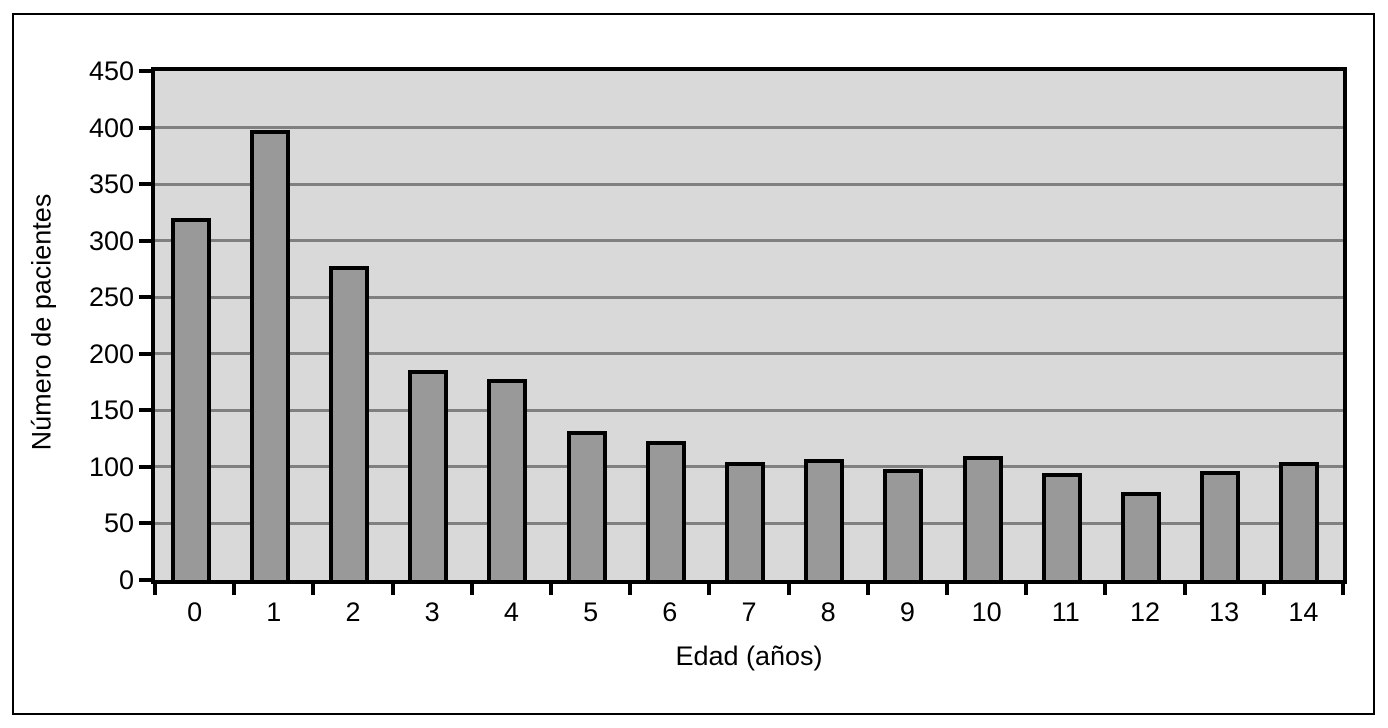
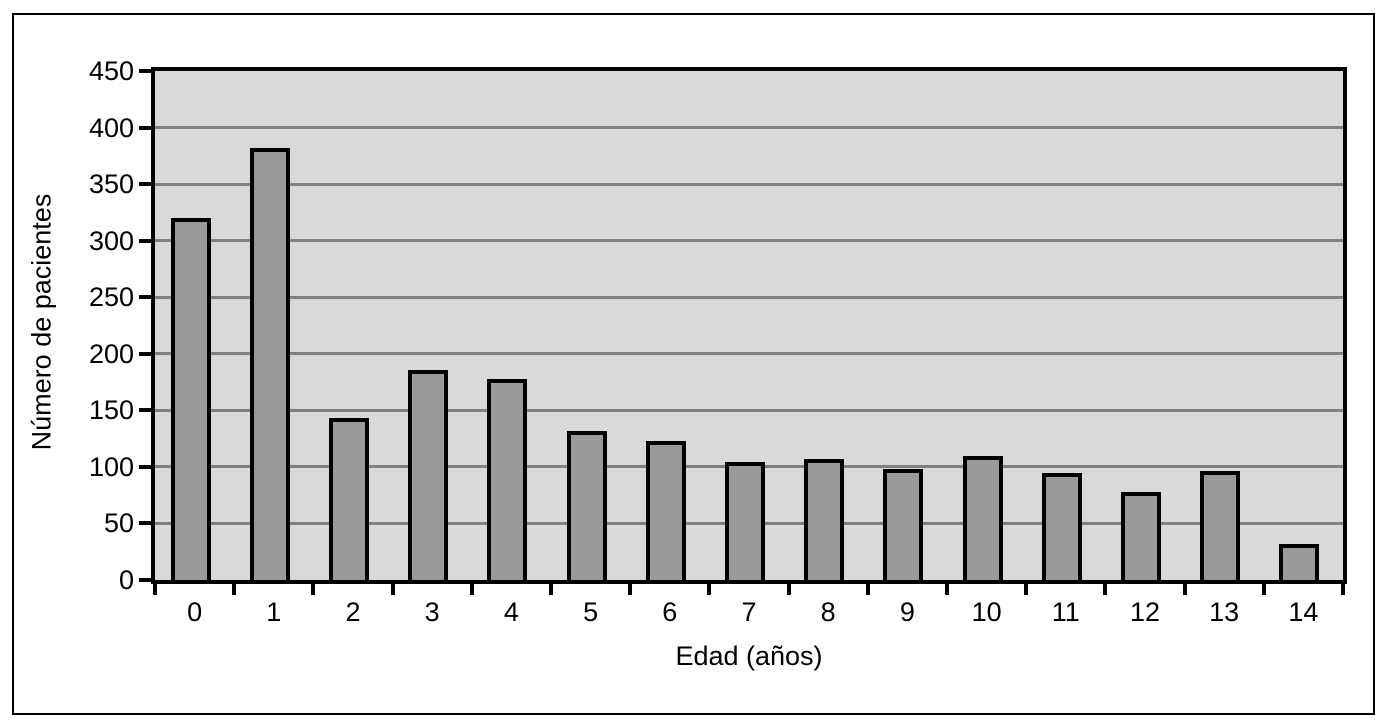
1: 398 -> 382
2: 278 -> 143
14: 104 -> 32
